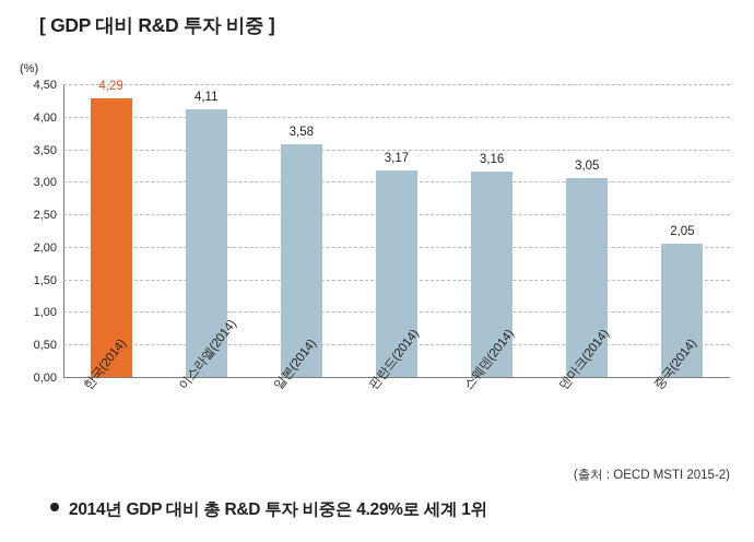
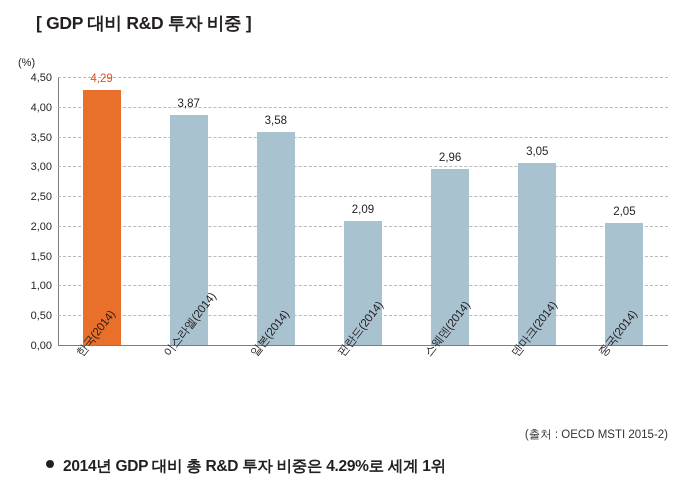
이스라엘(2014): 4,11 -> 3,87
핀란드(2014): 3,17 -> 2,09
스웨덴(2014): 3,16 -> 2,96
